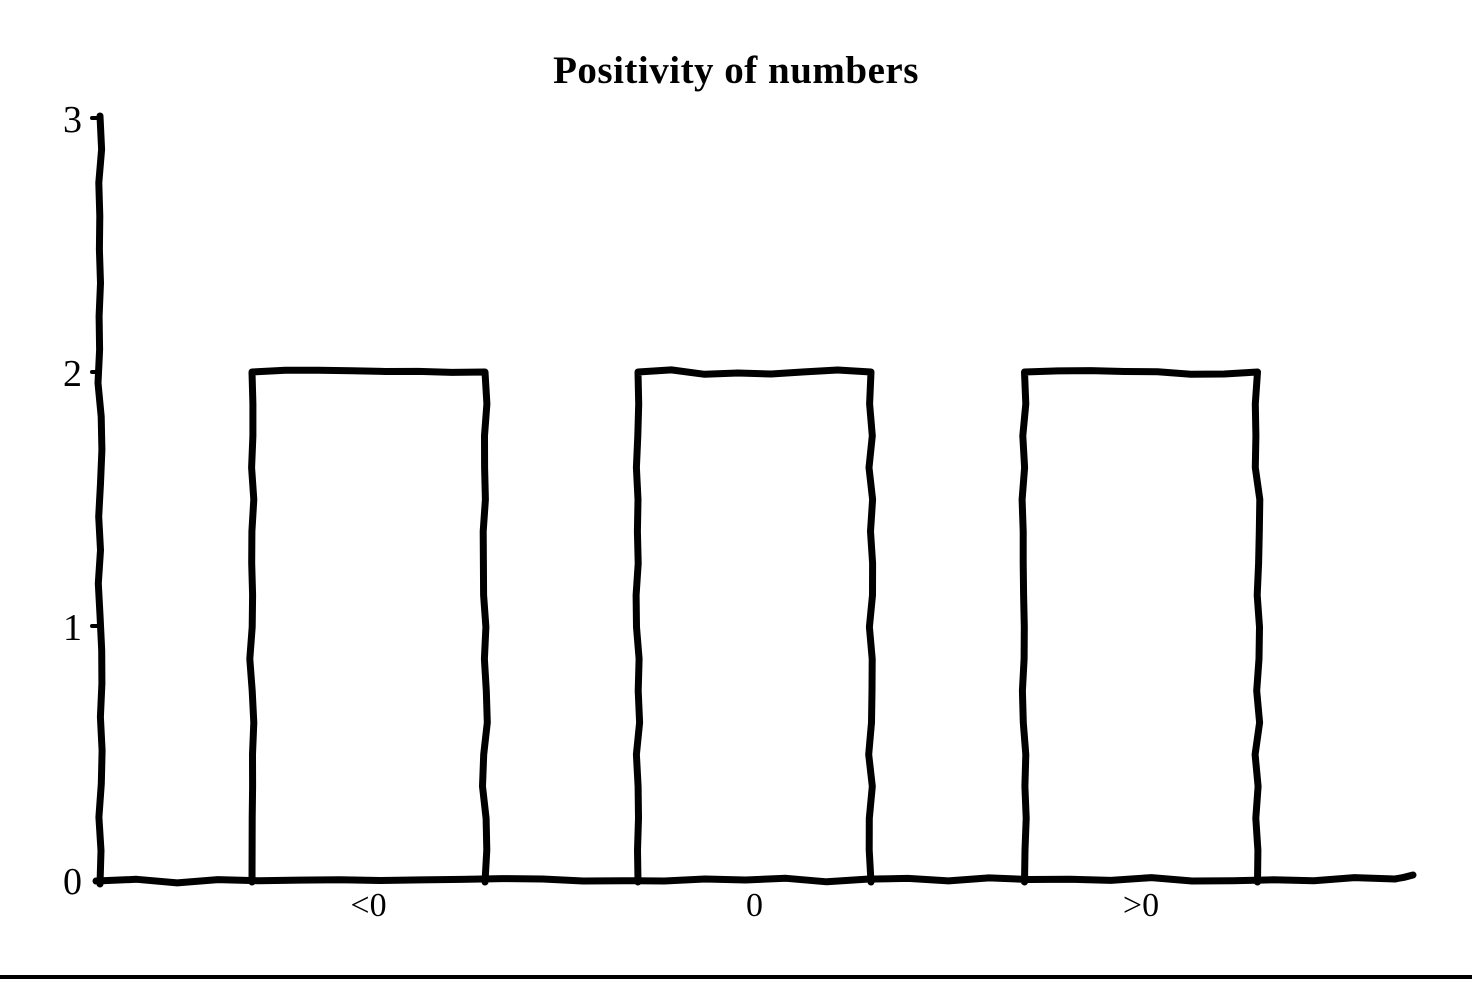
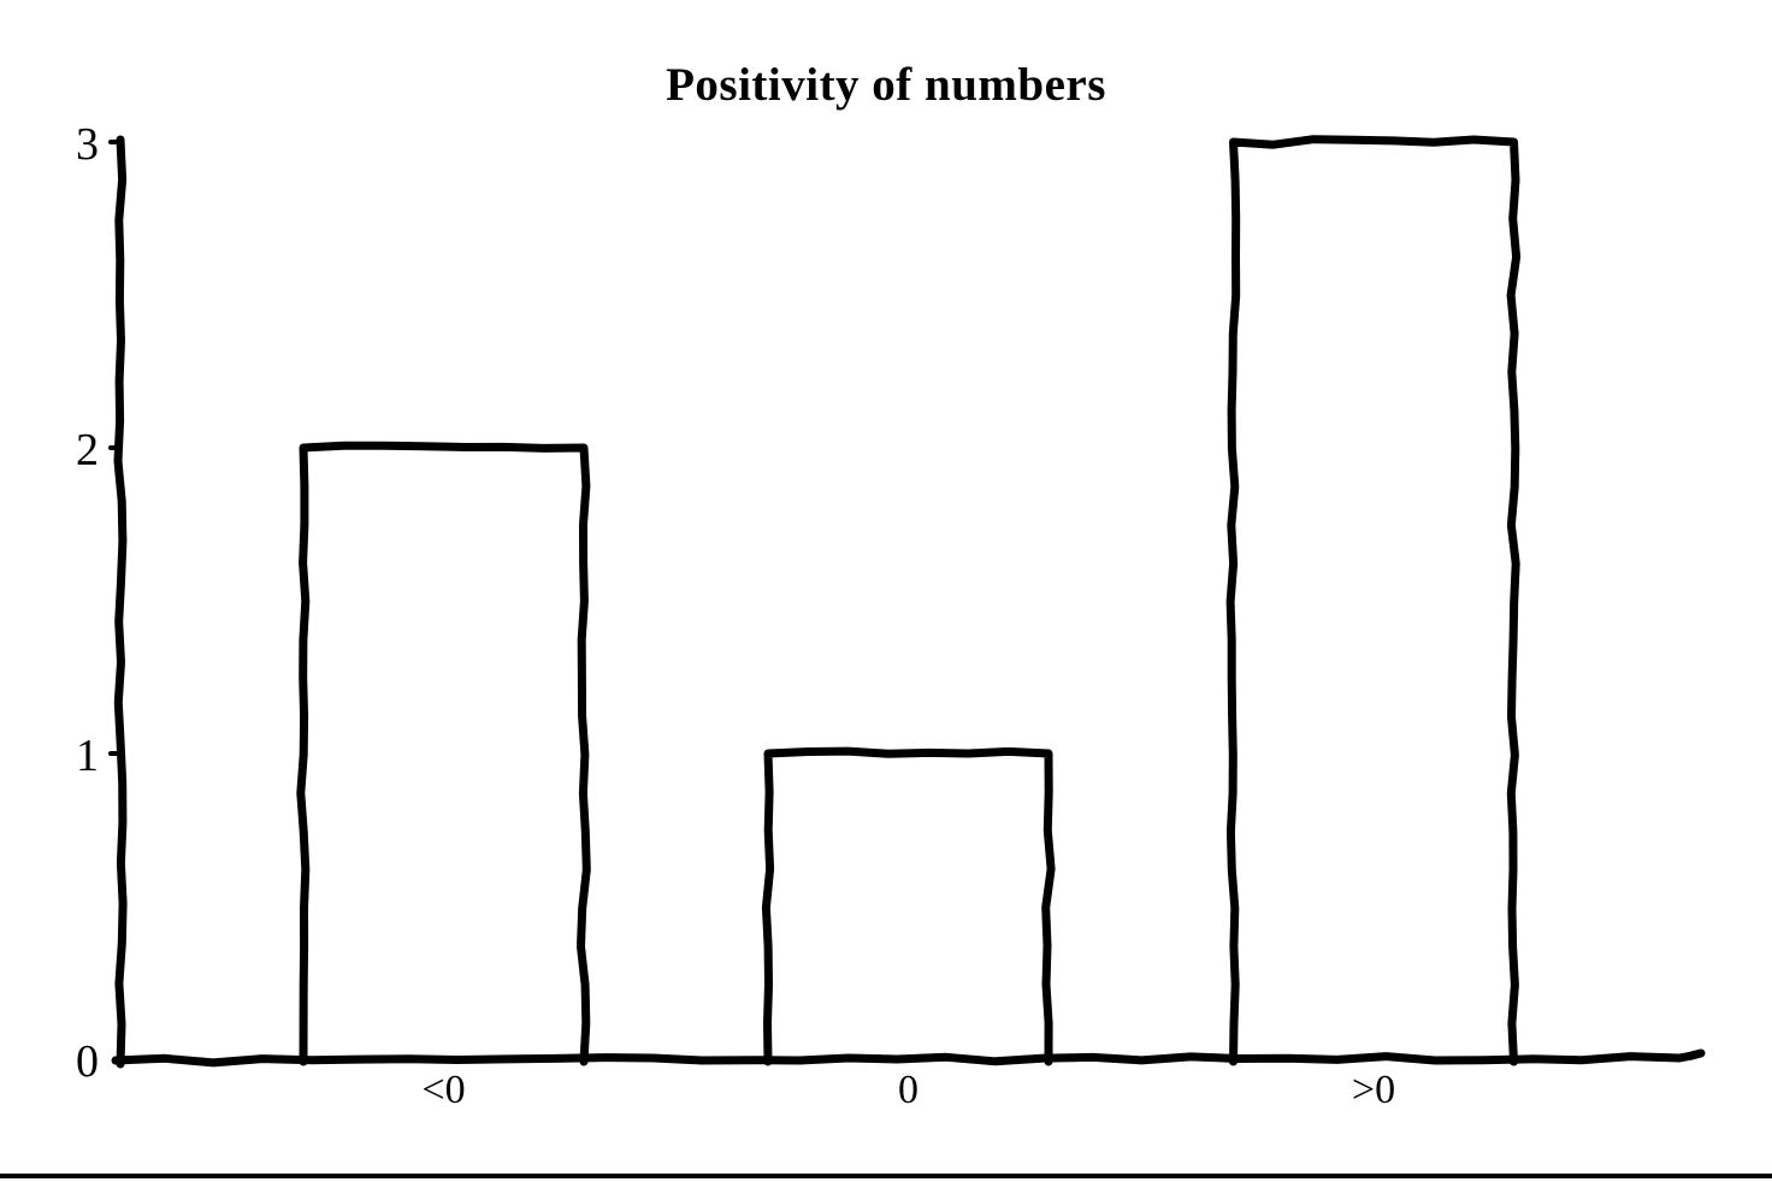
0: 2 -> 1
>0: 2 -> 3
